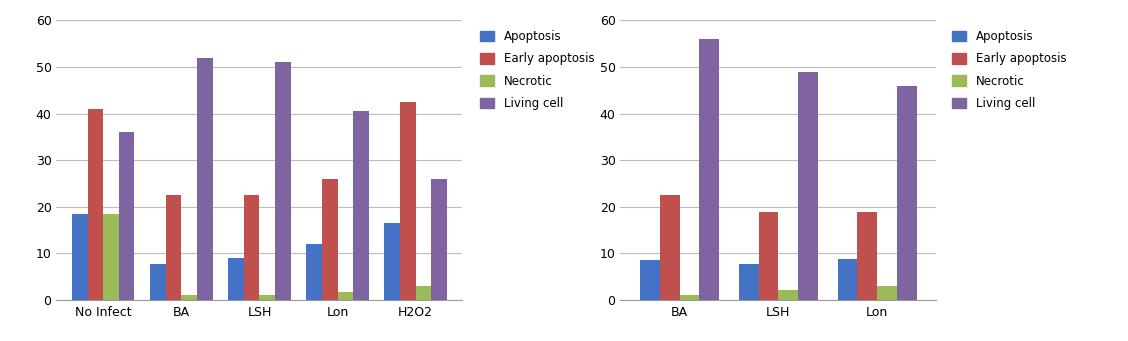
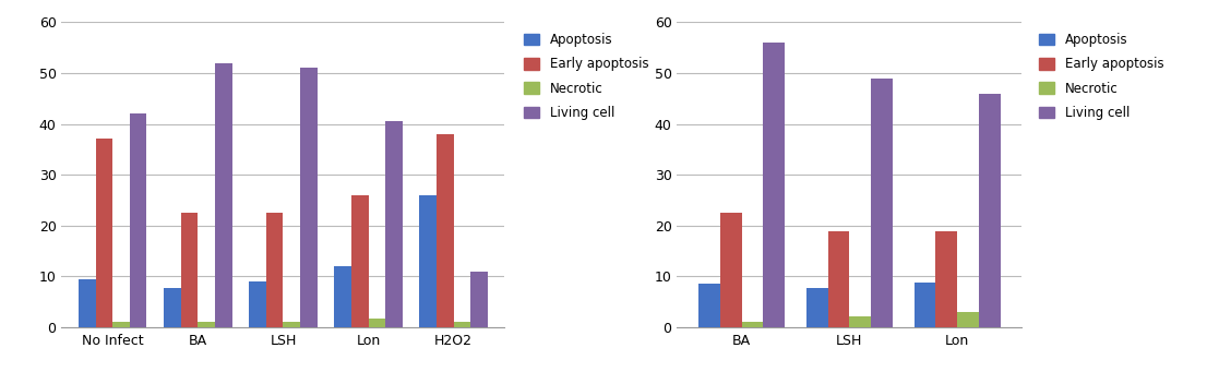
Apoptosis/No Infect: 18.5 -> 9.5
Early apoptosis/No Infect: 41.0 -> 37.2
Necrotic/No Infect: 18.5 -> 1.0
Living cell/No Infect: 36.0 -> 42.0
Apoptosis/H2O2: 16.5 -> 26.0
Early apoptosis/H2O2: 42.5 -> 38.0
Necrotic/H2O2: 3.0 -> 1.0
Living cell/H2O2: 26.0 -> 11.0
